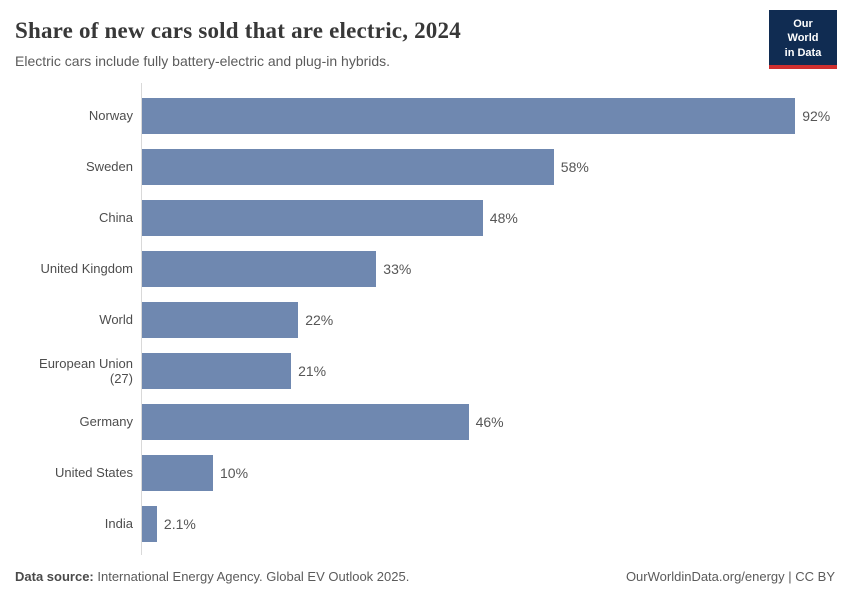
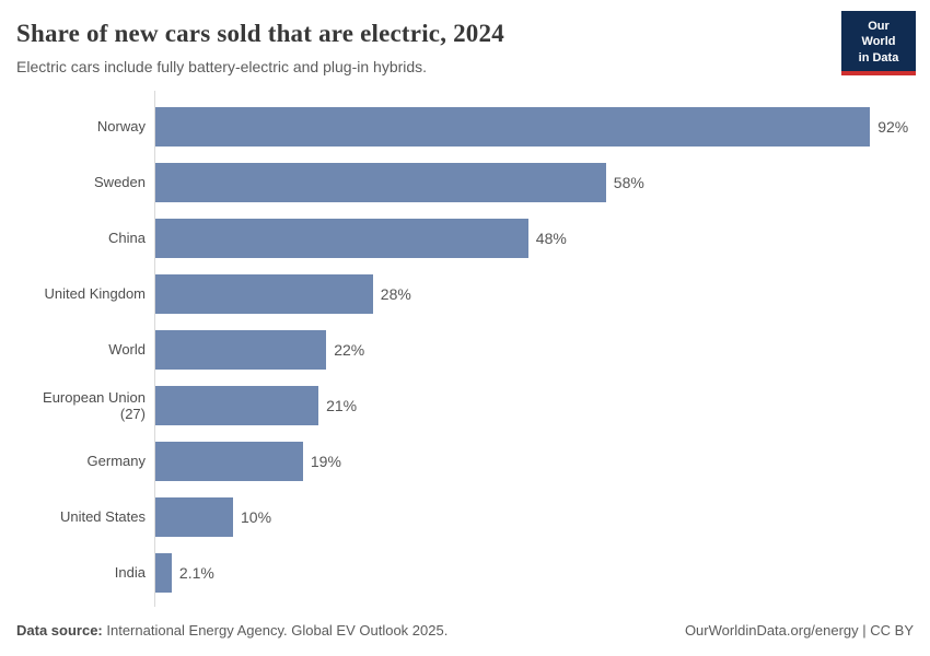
United Kingdom: 33% -> 28%
Germany: 46% -> 19%
